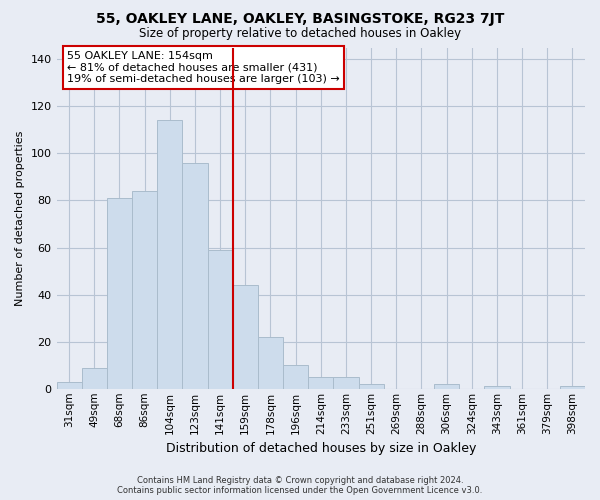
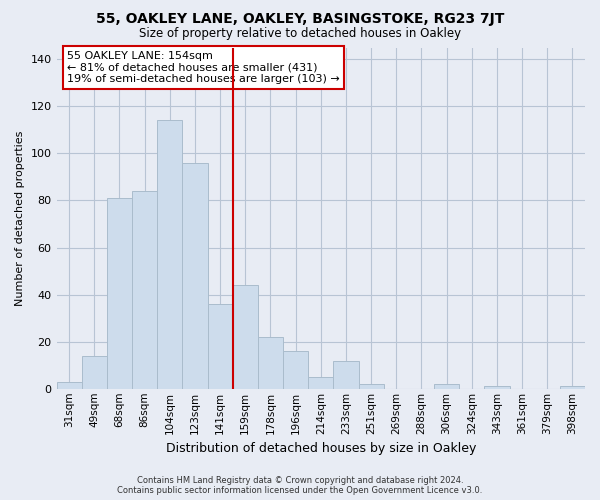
49sqm: 9 -> 14
141sqm: 59 -> 36
196sqm: 10 -> 16
233sqm: 5 -> 12
